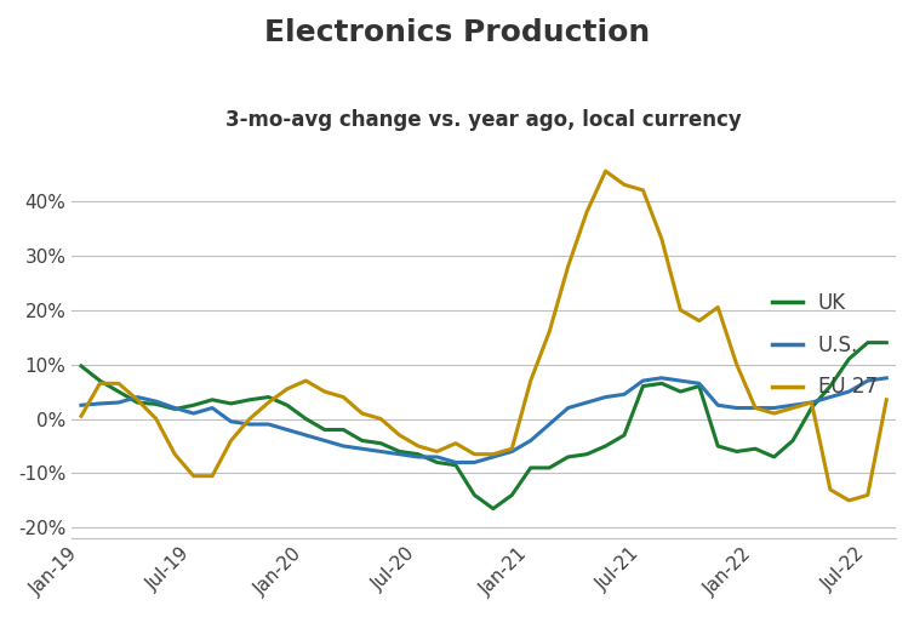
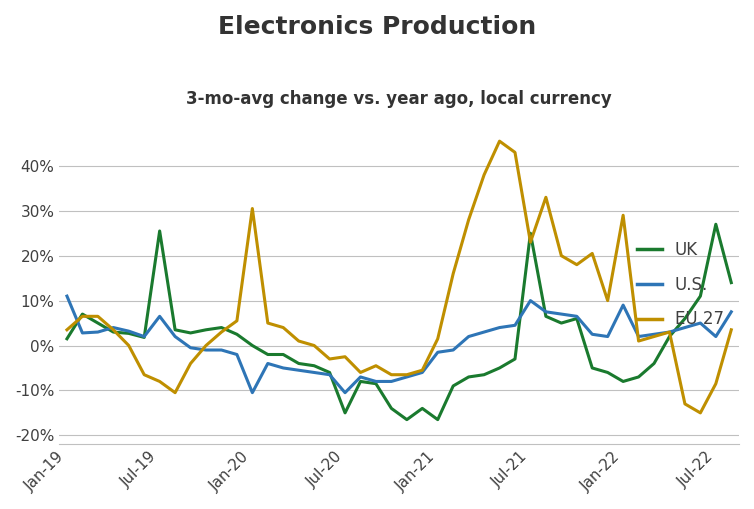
UK/Jan-19: 9.7% -> 1.5%
U.S./Jan-19: 2.5% -> 11.0%
EU 27/Jan-19: 0.5% -> 3.5%
UK/Jul-19: 2.5% -> 25.5%
U.S./Jul-19: 1.0% -> 6.5%
EU 27/Jul-19: -10.5% -> -8.0%
U.S./Jan-20: -3.0% -> -10.5%
EU 27/Jan-20: 7.0% -> 30.5%
UK/Jul-20: -6.5% -> -15.0%
U.S./Jul-20: -7.0% -> -10.5%
EU 27/Jul-20: -5.0% -> -2.5%
UK/Jan-21: -9.0% -> -16.5%
U.S./Jan-21: -4.0% -> -1.5%
EU 27/Jan-21: 7.0% -> 1.5%
UK/Jul-21: 6.0% -> 25.0%
U.S./Jul-21: 7.0% -> 10.0%
EU 27/Jul-21: 42.0% -> 23.0%
UK/Jan-22: -5.5% -> -8.0%
U.S./Jan-22: 2.0% -> 9.0%
EU 27/Jan-22: 2.0% -> 29.0%
UK/Jul-22: 14.0% -> 27.0%
U.S./Jul-22: 7.0% -> 2.0%
EU 27/Jul-22: -14.0% -> -8.5%
